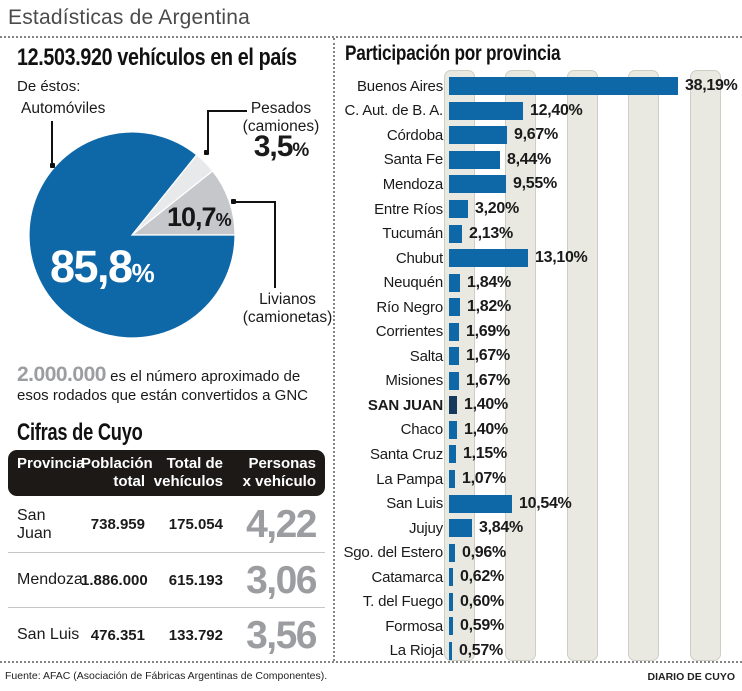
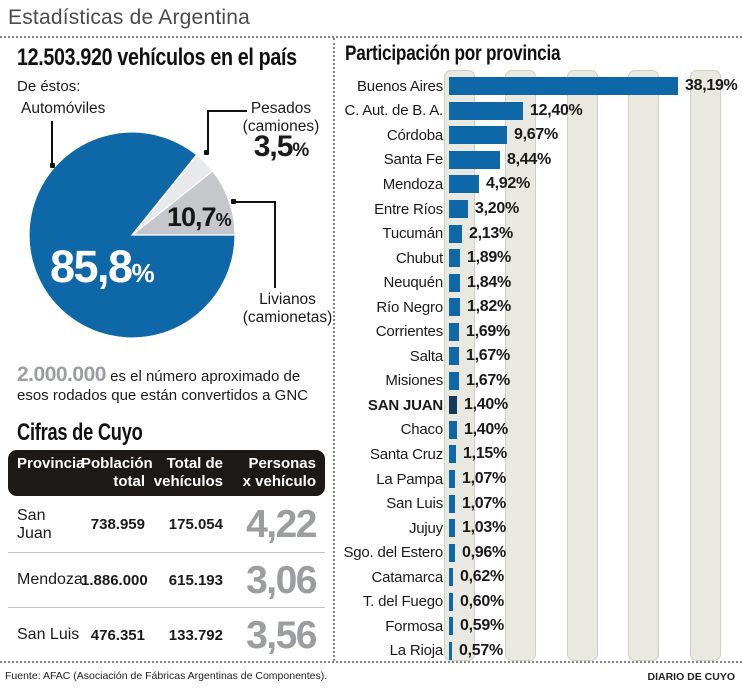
Participación por provincia/Mendoza: 9,55% -> 4,92%
Participación por provincia/Chubut: 13,10% -> 1,89%
Participación por provincia/San Luis: 10,54% -> 1,07%
Participación por provincia/Jujuy: 3,84% -> 1,03%
